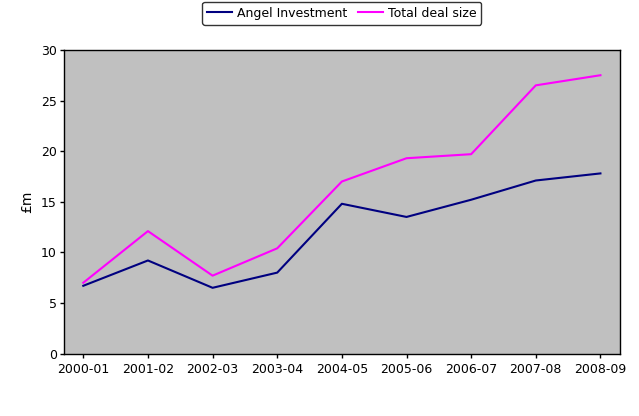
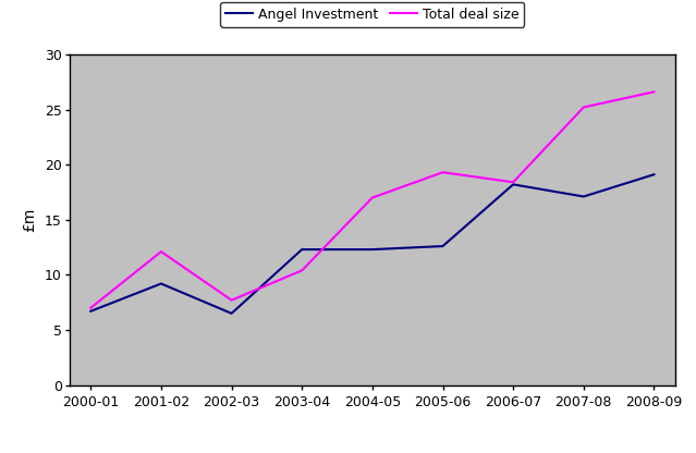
Angel Investment/2003-04: 8.0 -> 12.3
Angel Investment/2004-05: 14.8 -> 12.3
Angel Investment/2005-06: 13.5 -> 12.6
Angel Investment/2006-07: 15.2 -> 18.2
Total deal size/2006-07: 19.7 -> 18.4
Total deal size/2007-08: 26.5 -> 25.2
Angel Investment/2008-09: 17.8 -> 19.1
Total deal size/2008-09: 27.5 -> 26.6
